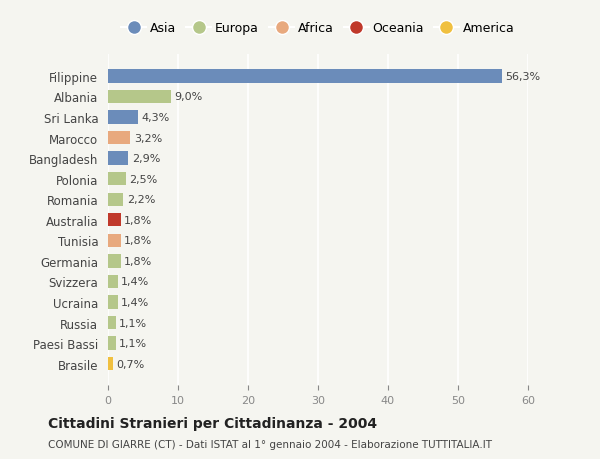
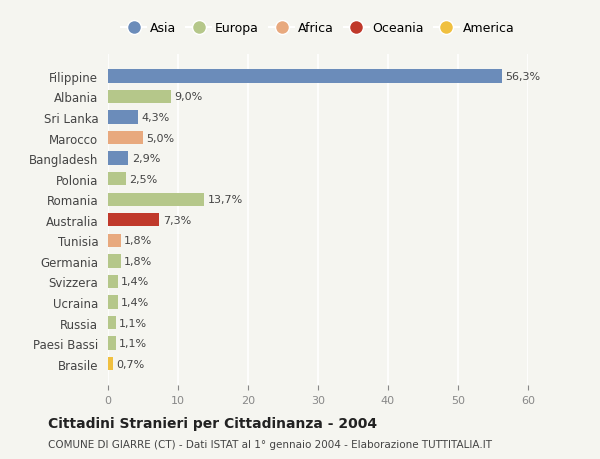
Marocco: 3,2% -> 5,0%
Romania: 2,2% -> 13,7%
Australia: 1,8% -> 7,3%
